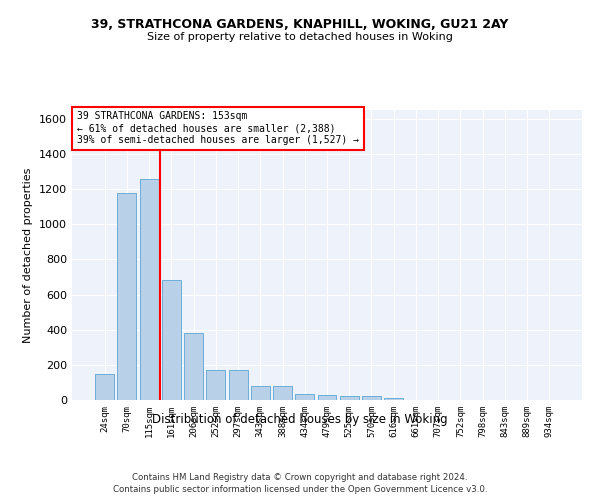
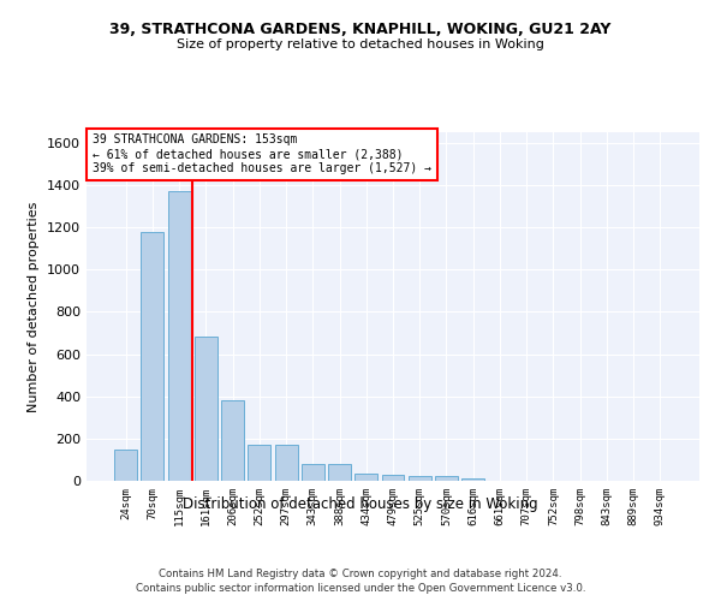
115sqm: 1260 -> 1370
